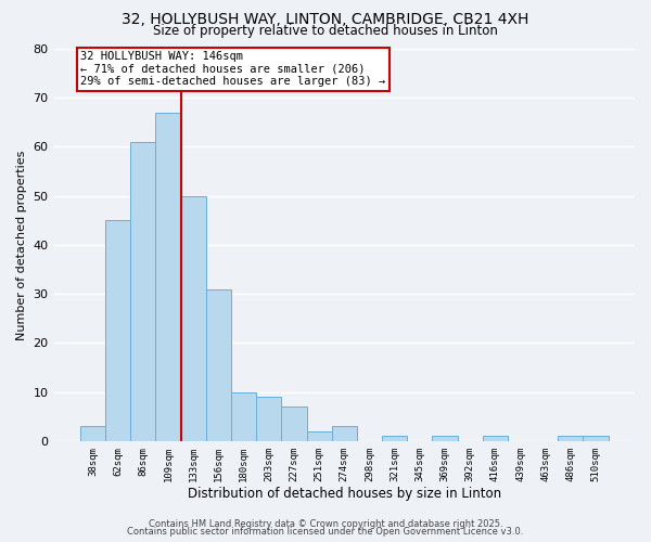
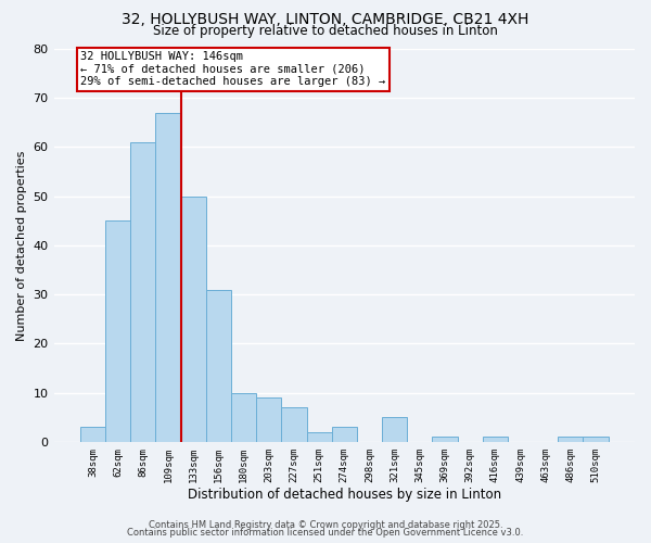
321sqm: 1 -> 5
